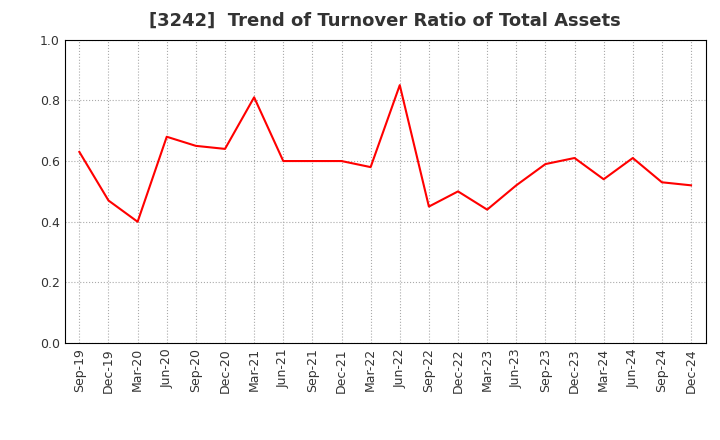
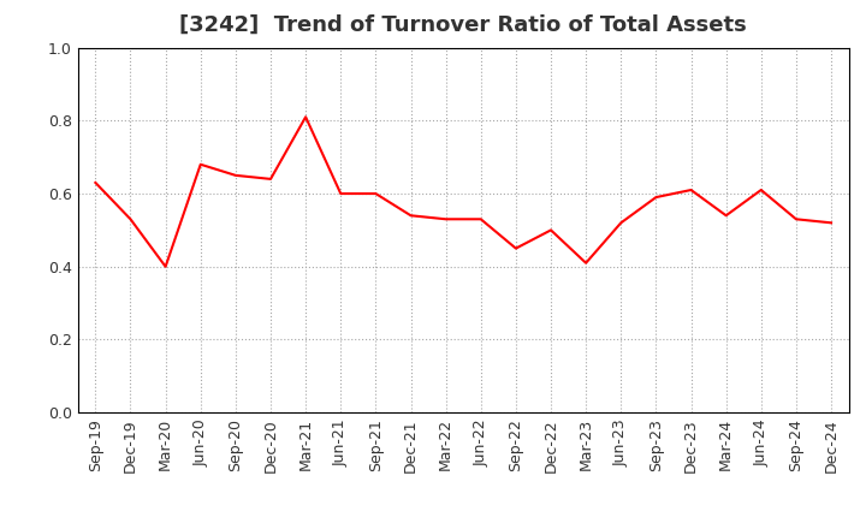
Dec-19: 0.47 -> 0.53
Dec-21: 0.60 -> 0.54
Mar-22: 0.58 -> 0.53
Jun-22: 0.85 -> 0.53
Mar-23: 0.44 -> 0.41
